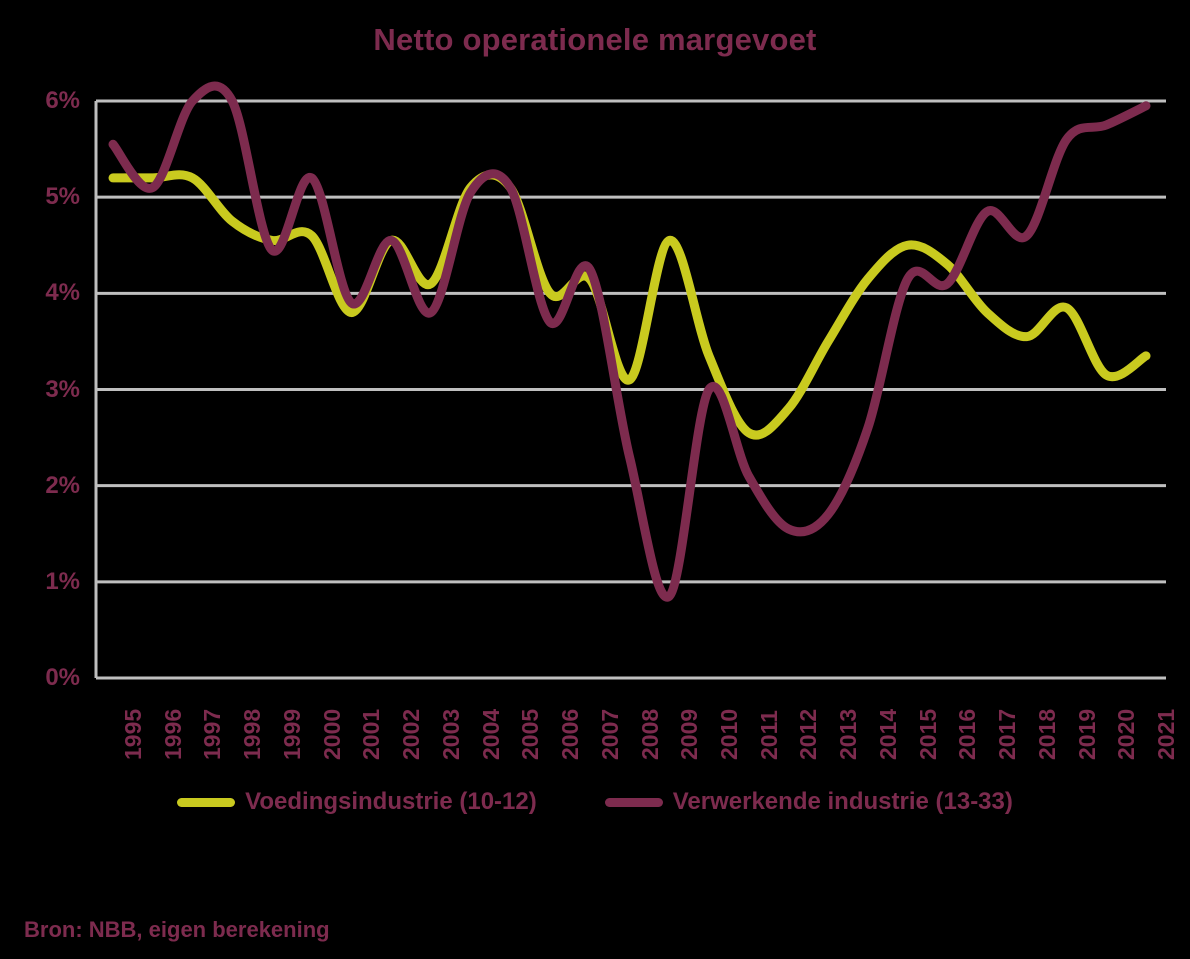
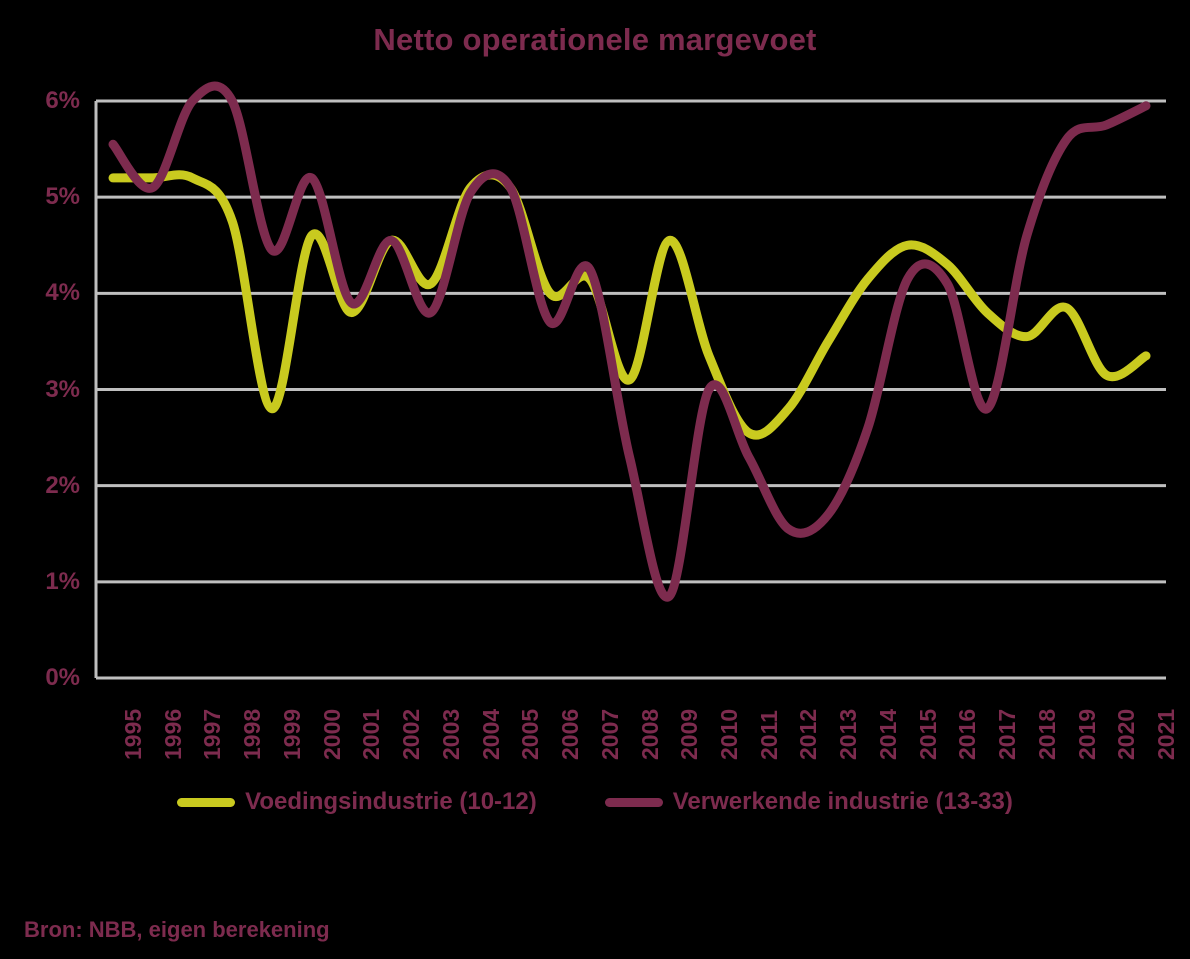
Voedingsindustrie (10-12)/1999: 4.5% -> 2.8%
Verwerkende industrie (13-33)/2011: 2.1% -> 2.3%
Verwerkende industrie (13-33)/2017: 4.8% -> 2.8%
